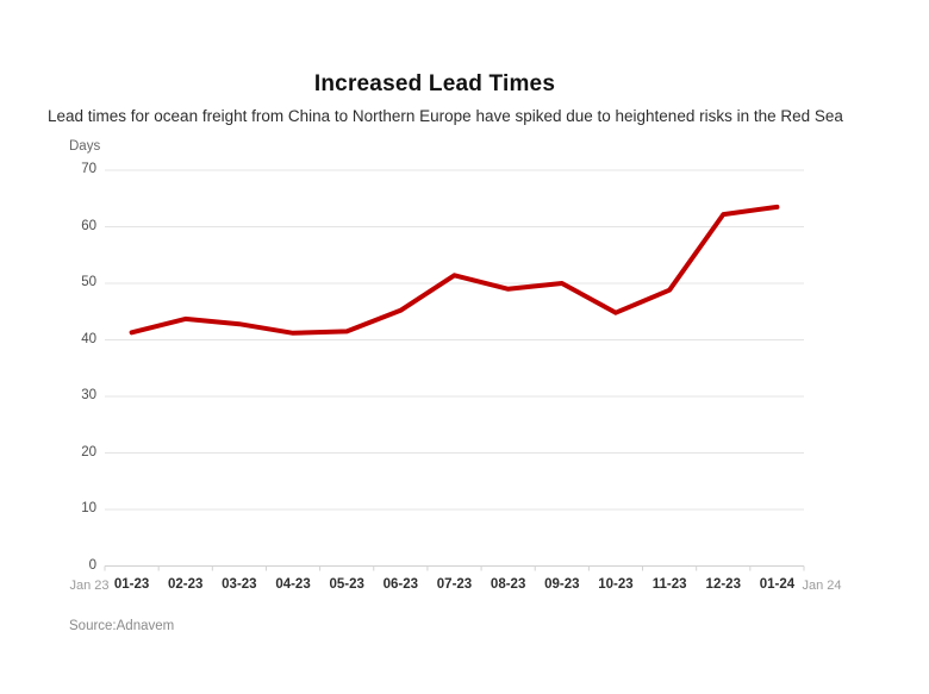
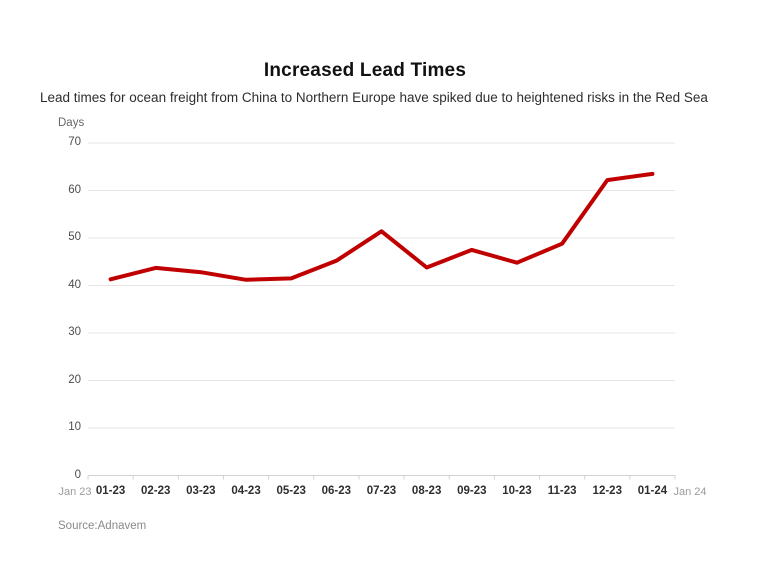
08-23: 49 -> 44
09-23: 50 -> 48
